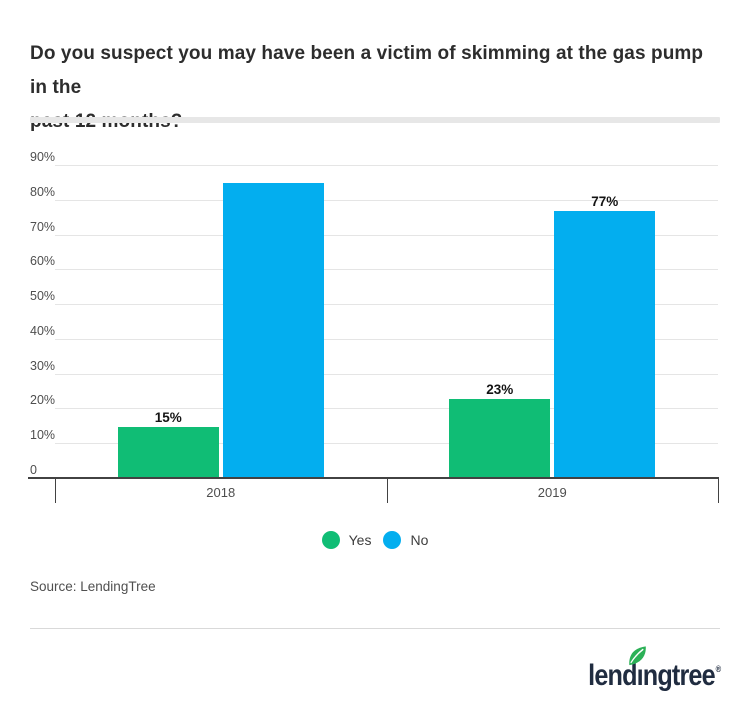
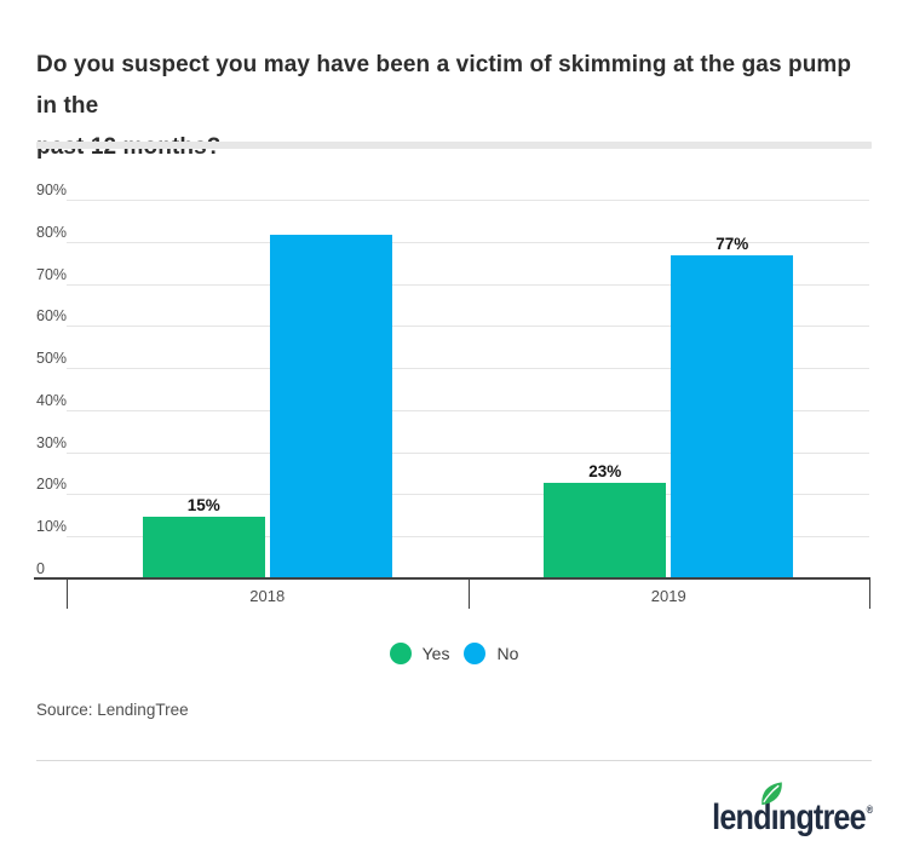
No/2018: 85% -> 82%
